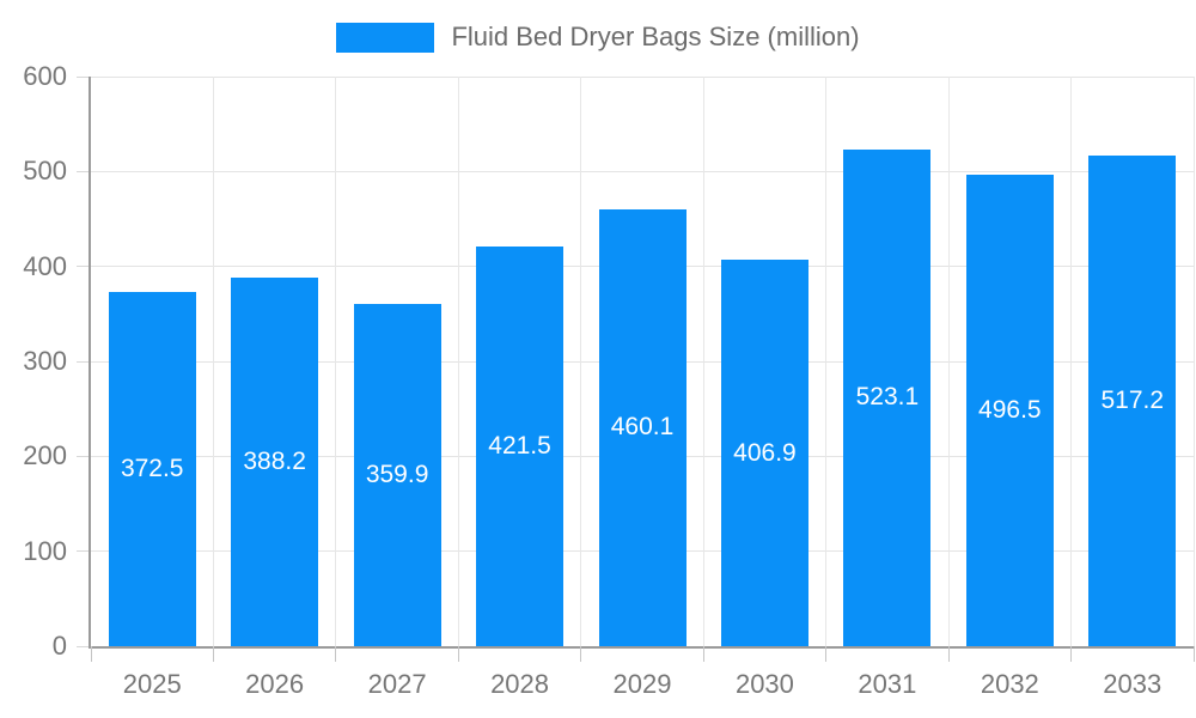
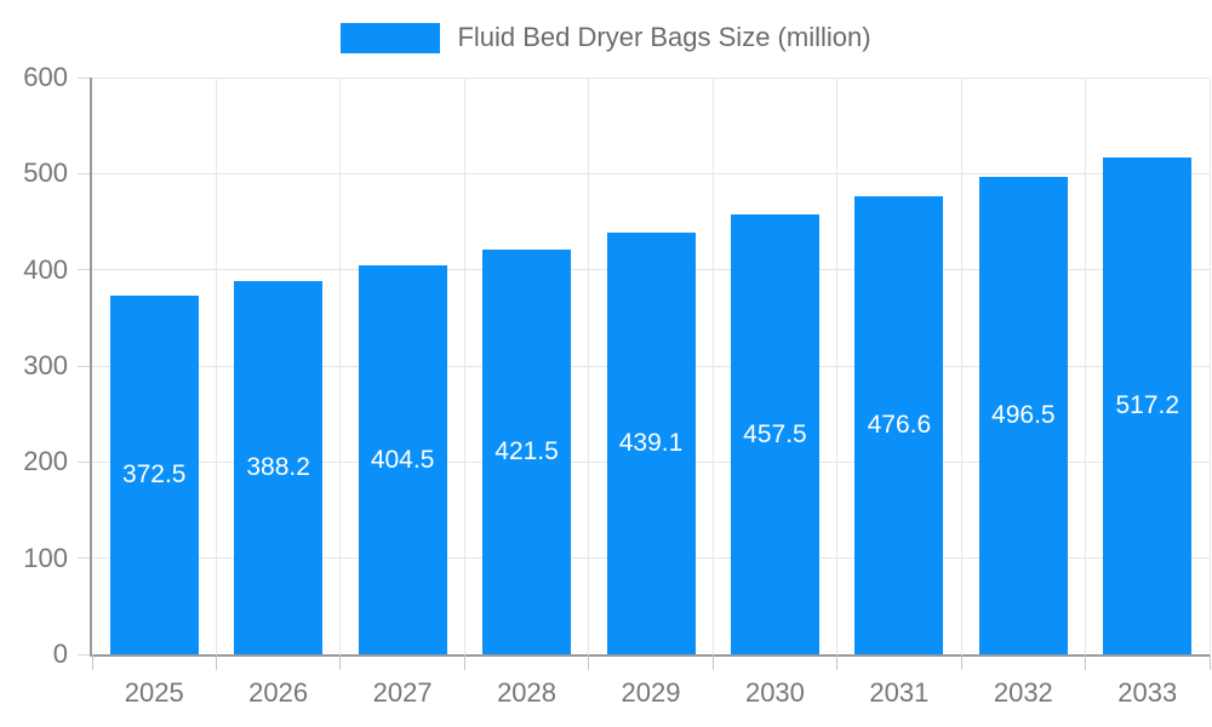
2027: 359.9 -> 404.5
2029: 460.1 -> 439.1
2030: 406.9 -> 457.5
2031: 523.1 -> 476.6
